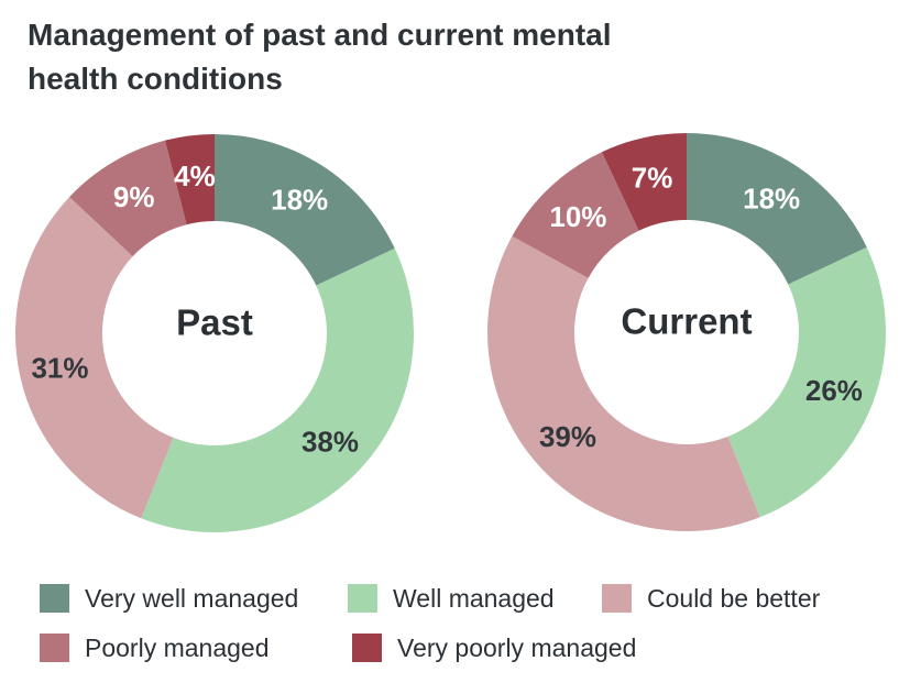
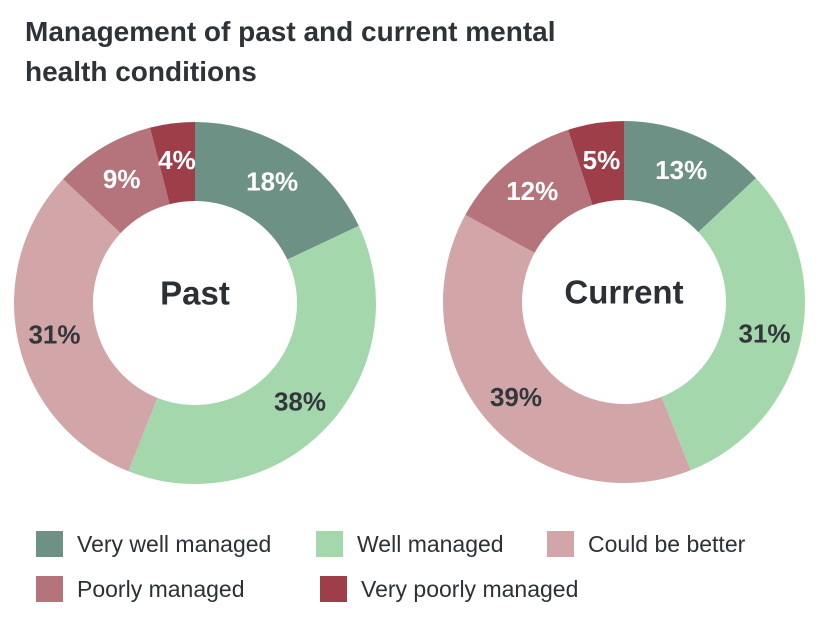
Current/Very well managed: 18% -> 13%
Current/Well managed: 26% -> 31%
Current/Poorly managed: 10% -> 12%
Current/Very poorly managed: 7% -> 5%
